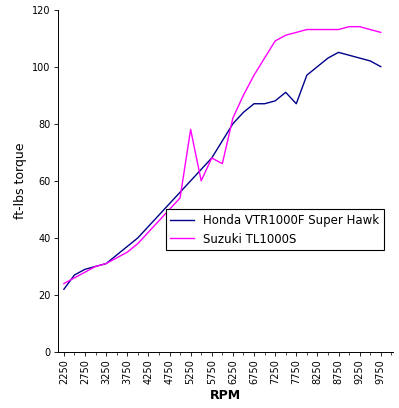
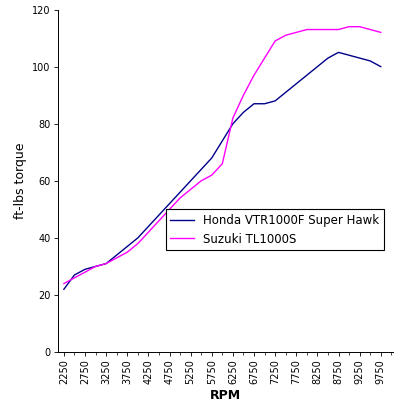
Suzuki TL1000S/5250: 78 -> 57
Suzuki TL1000S/5750: 68 -> 62
Honda VTR1000F Super Hawk/7750: 87 -> 94
